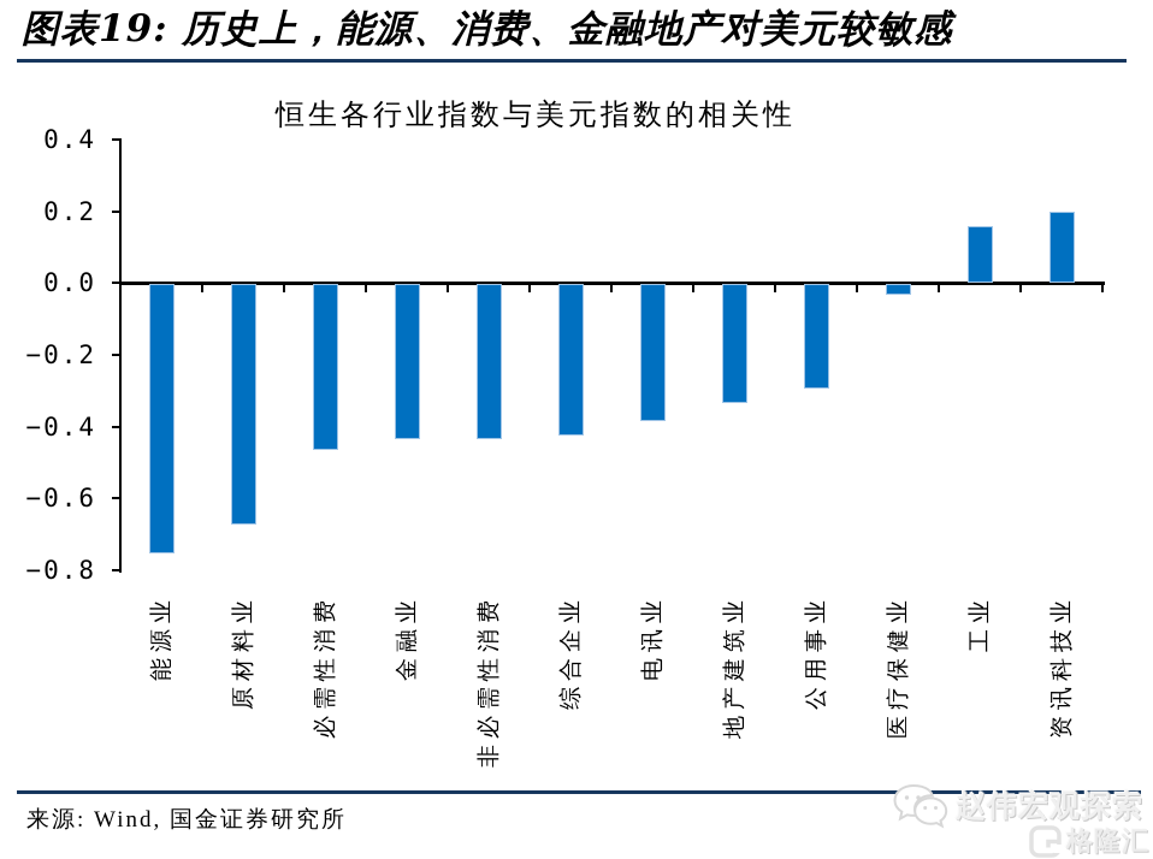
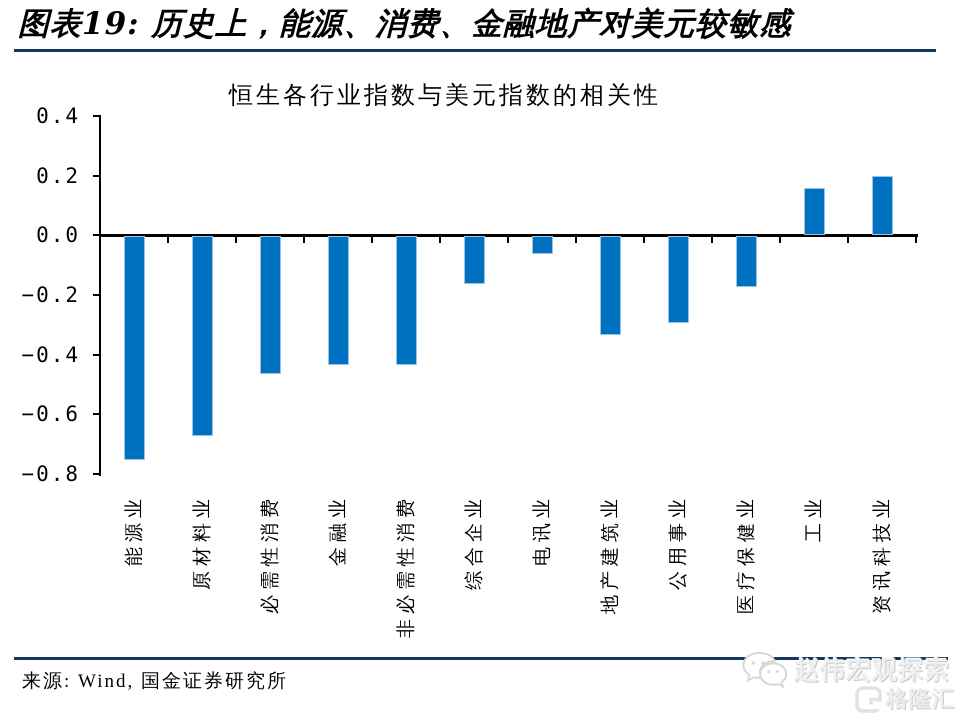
综合企业: -0.42 -> -0.16
电讯业: -0.38 -> -0.06
医疗保健业: -0.03 -> -0.17
